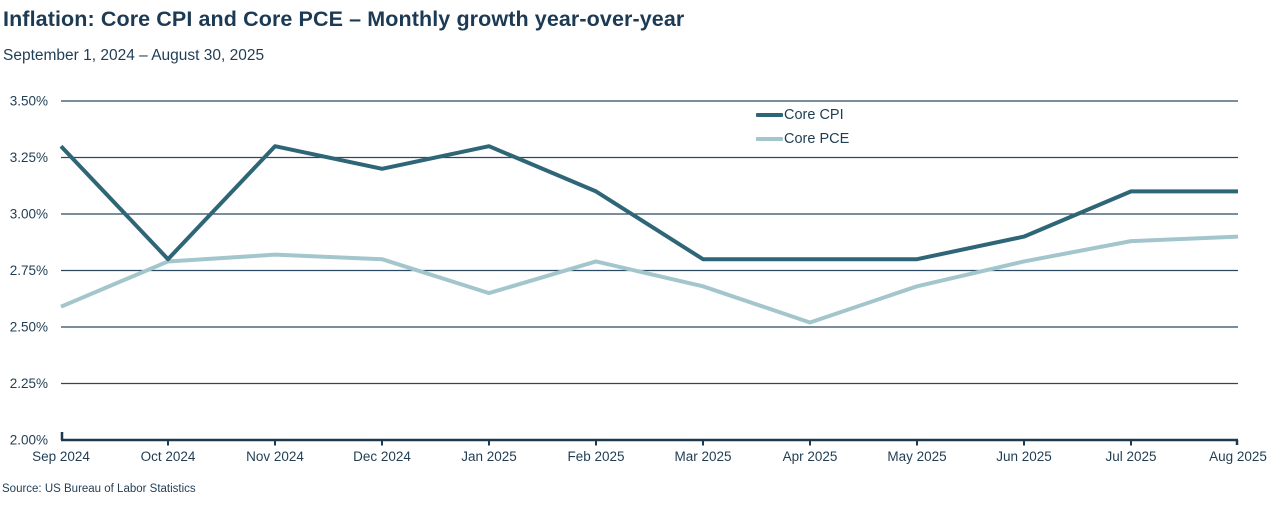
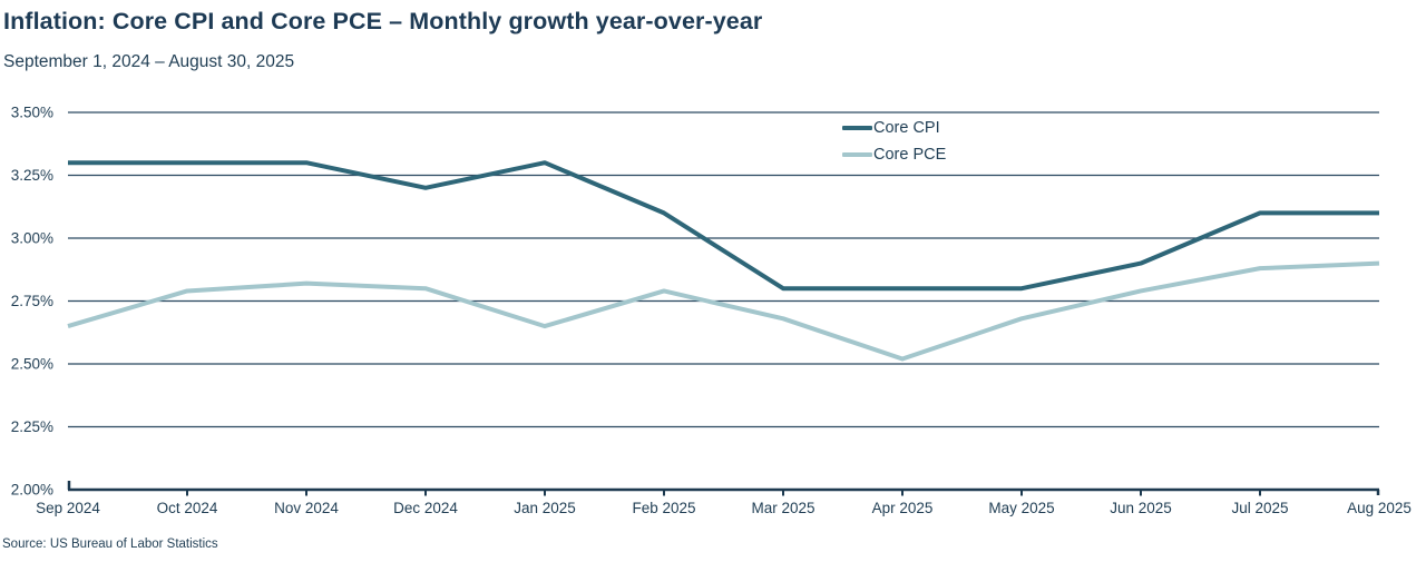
Core PCE/Sep 2024: 2.59% -> 2.65%
Core CPI/Oct 2024: 2.8% -> 3.3%
